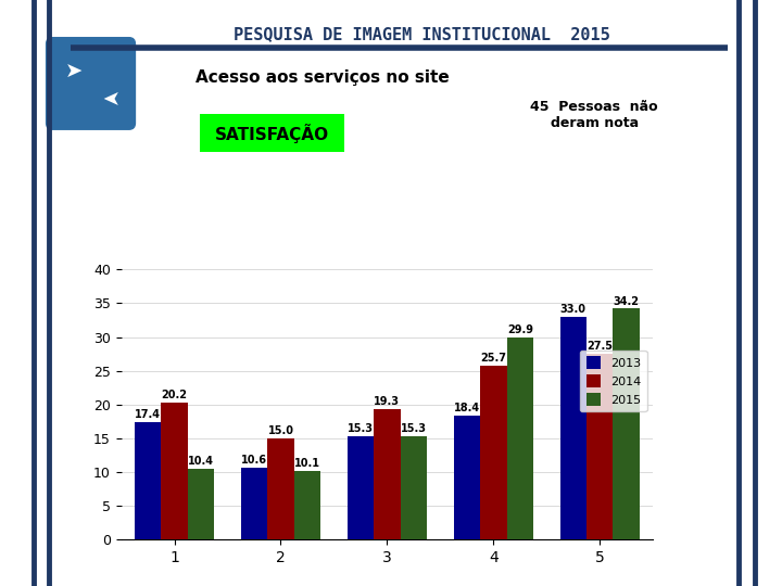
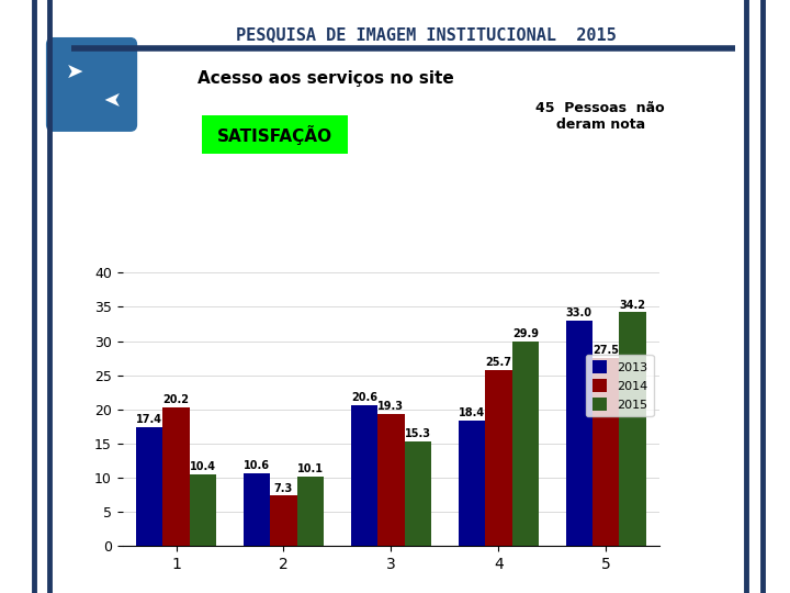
2014/2: 15.0 -> 7.3
2013/3: 15.3 -> 20.6
